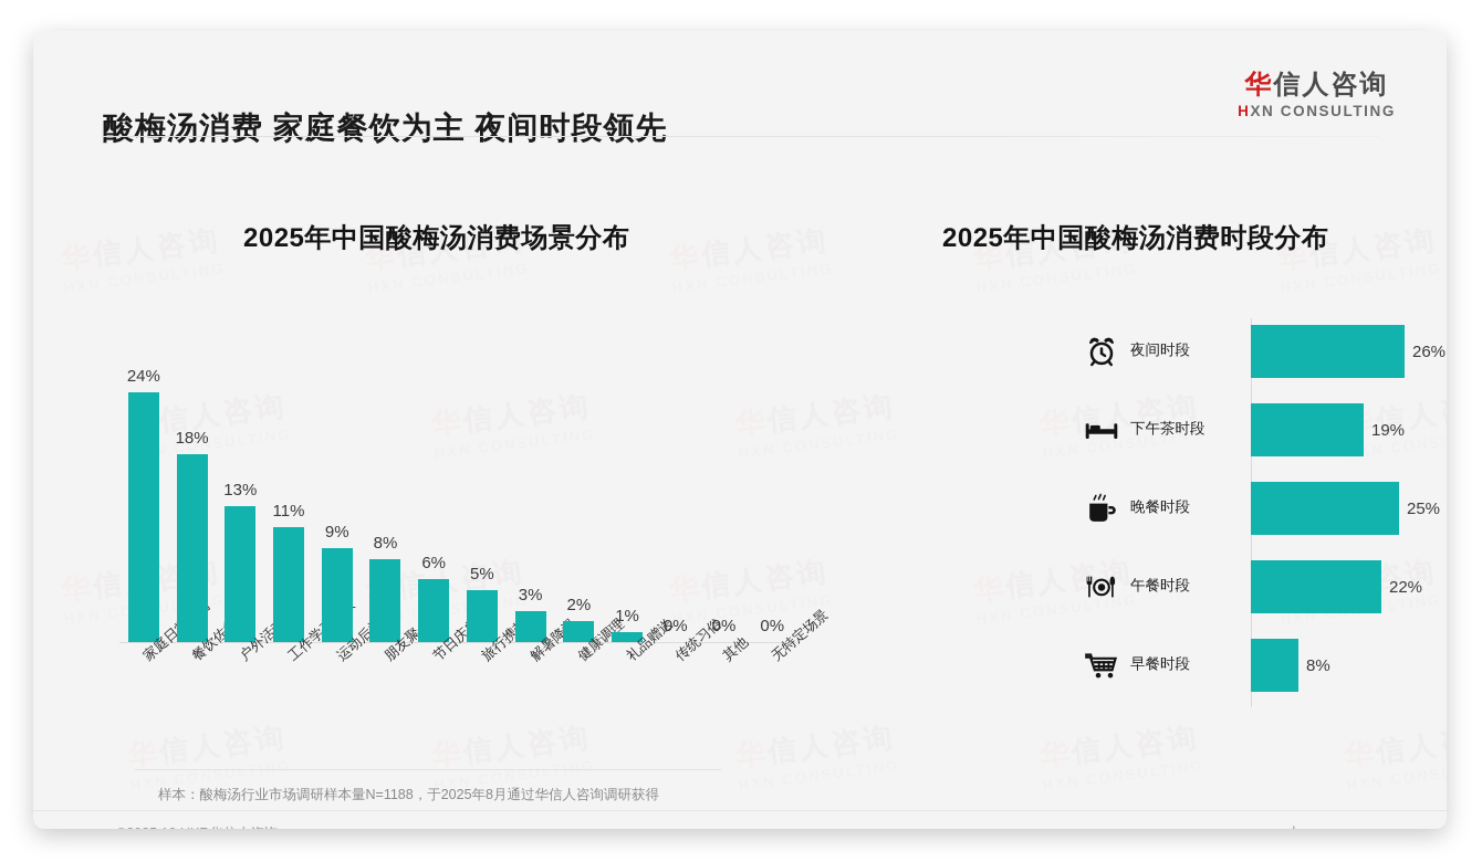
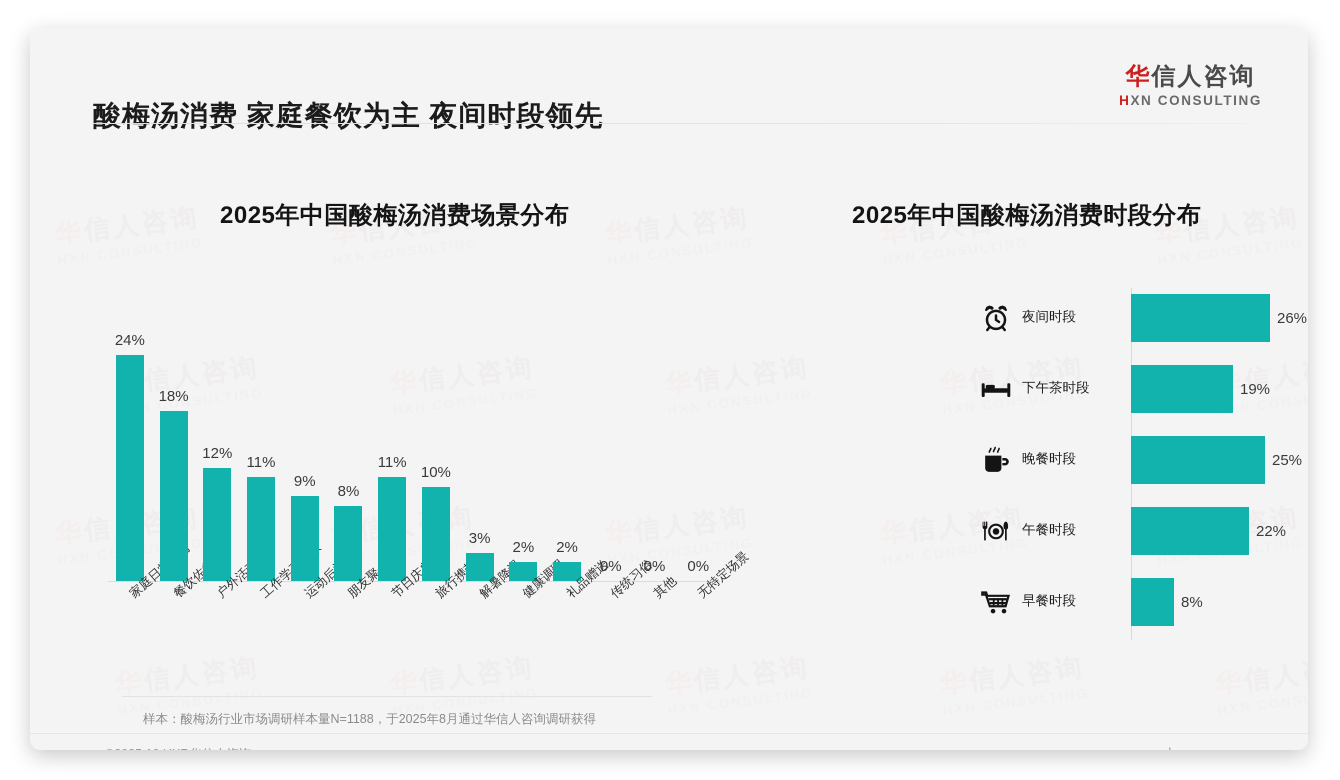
2025年中国酸梅汤消费场景分布/户外活动: 13% -> 12%
2025年中国酸梅汤消费场景分布/节日庆典: 6% -> 11%
2025年中国酸梅汤消费场景分布/旅行携带: 5% -> 10%
2025年中国酸梅汤消费场景分布/礼品赠送: 1% -> 2%
